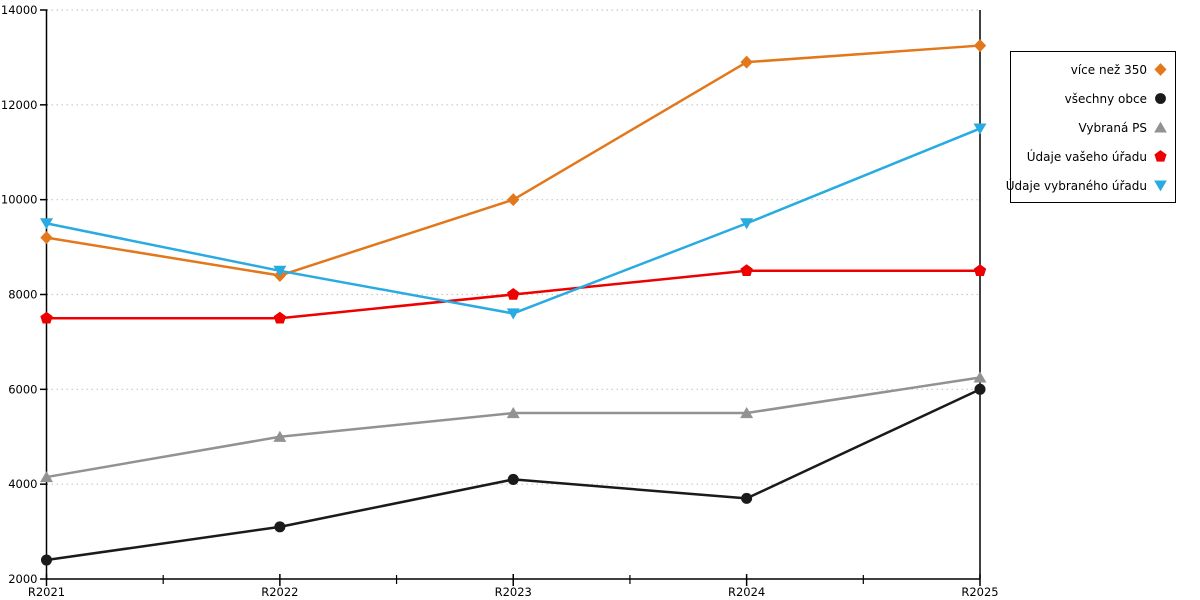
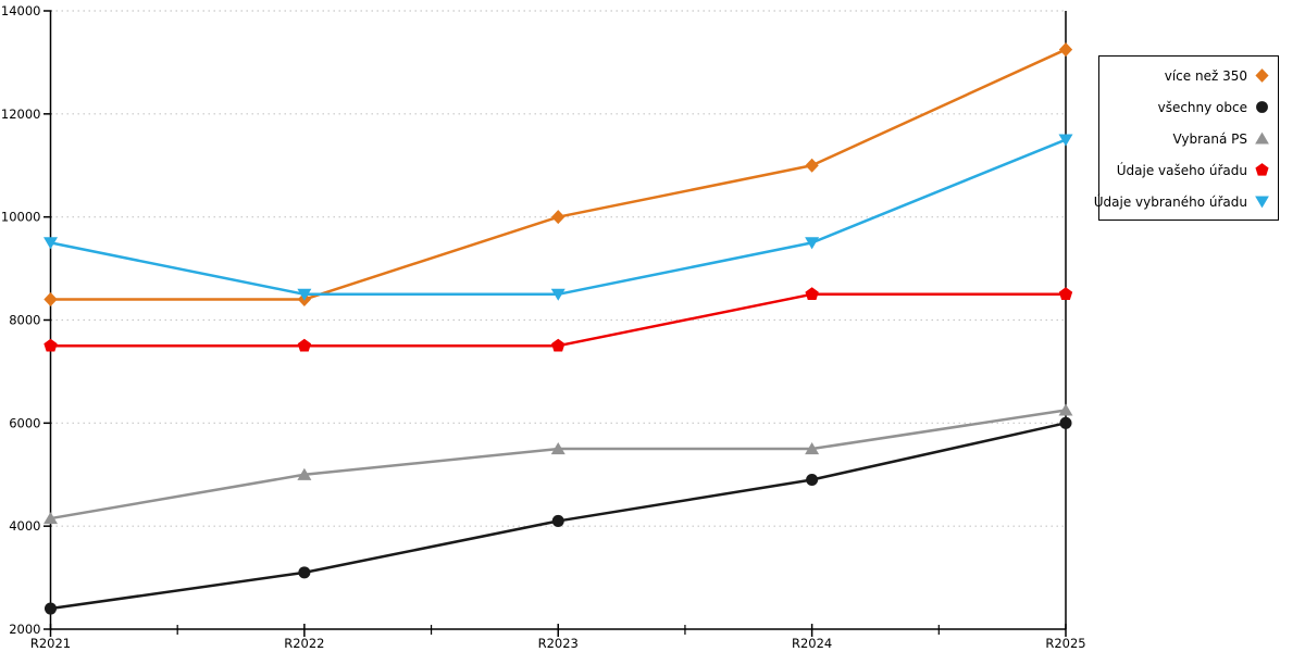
více než 350/R2021: 9200 -> 8400
Údaje vašeho úřadu/R2023: 8000 -> 7500
Údaje vybraného úřadu/R2023: 7600 -> 8500
více než 350/R2024: 12900 -> 11000
všechny obce/R2024: 3700 -> 4900
